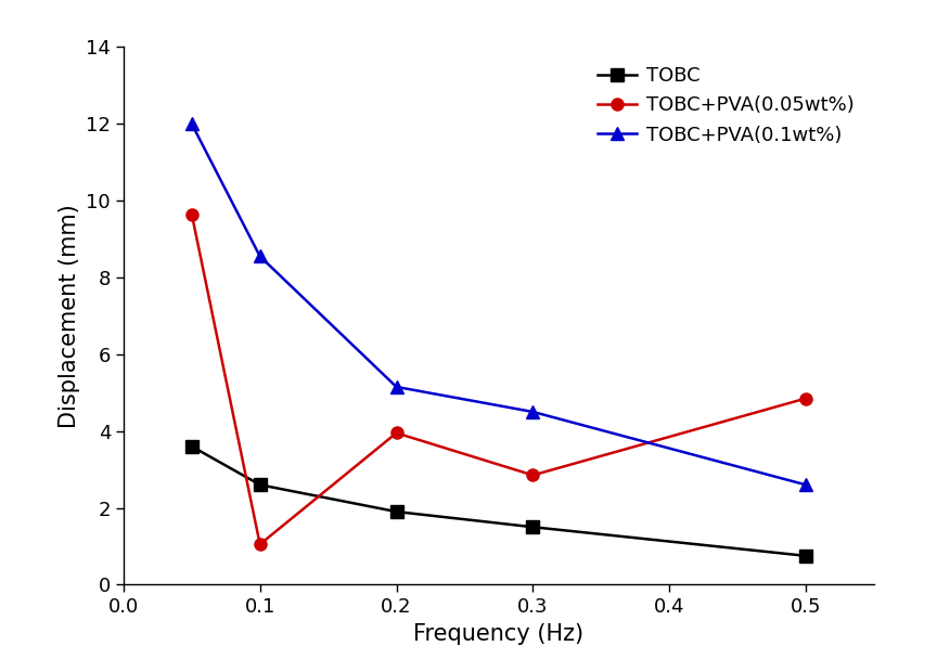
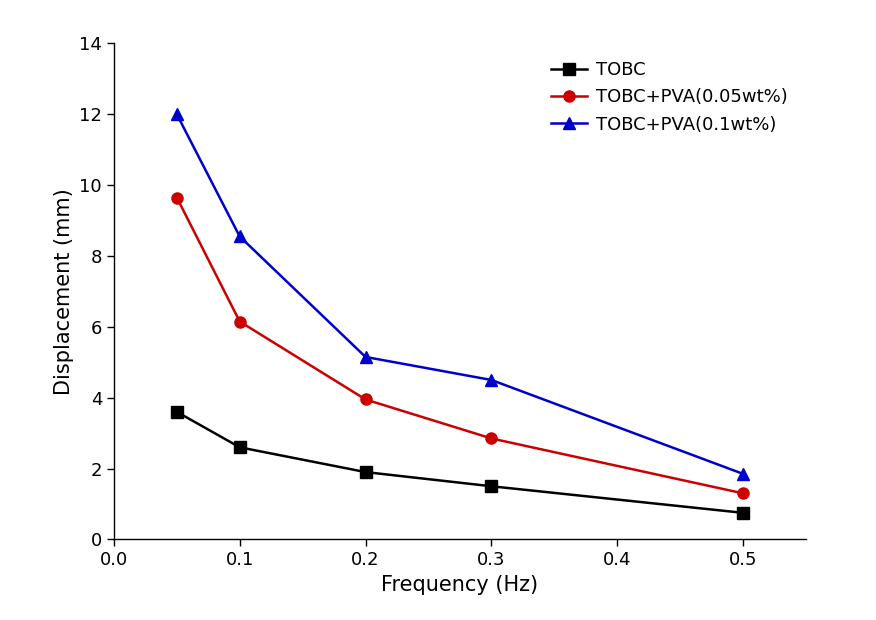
TOBC+PVA(0.05wt%)/0.1: 1.05 -> 6.15
TOBC+PVA(0.05wt%)/0.5: 4.85 -> 1.30
TOBC+PVA(0.1wt%)/0.5: 2.60 -> 1.85
